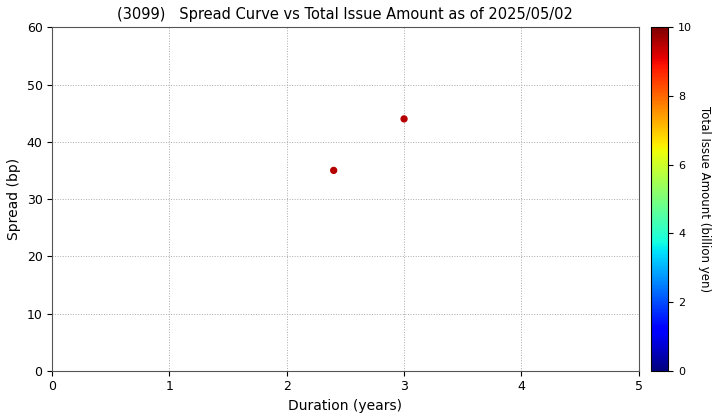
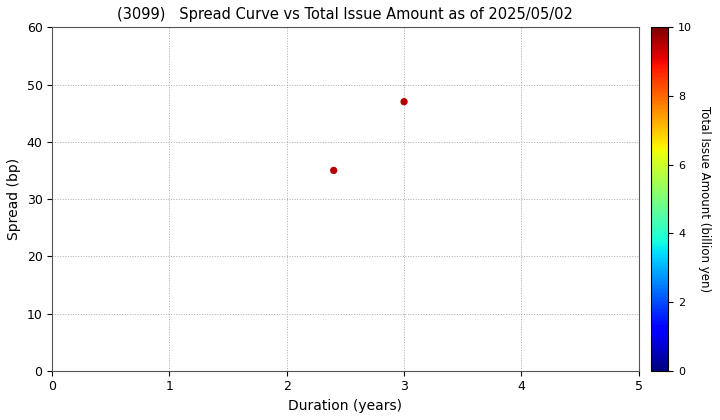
3: 44 -> 47
